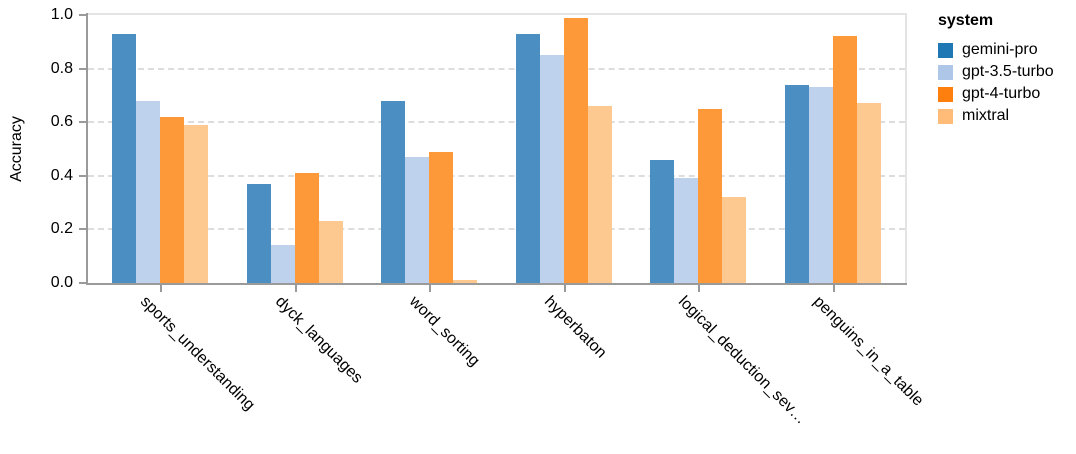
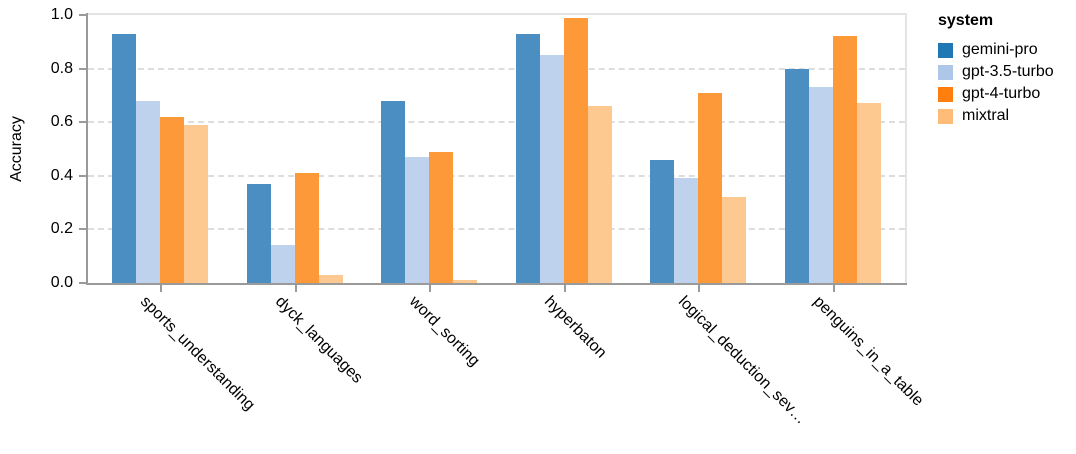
mixtral/dyck_languages: 0.23 -> 0.03
gpt-4-turbo/logical_deduction_sev…: 0.65 -> 0.71
gemini-pro/penguins_in_a_table: 0.74 -> 0.80
